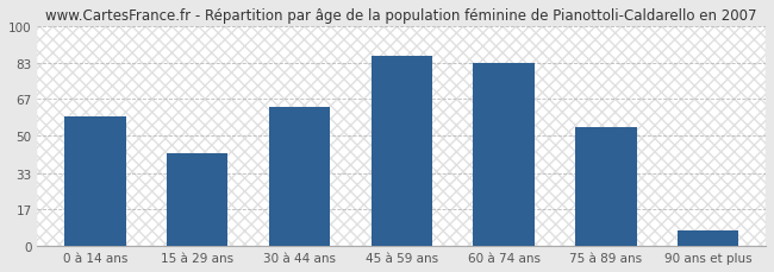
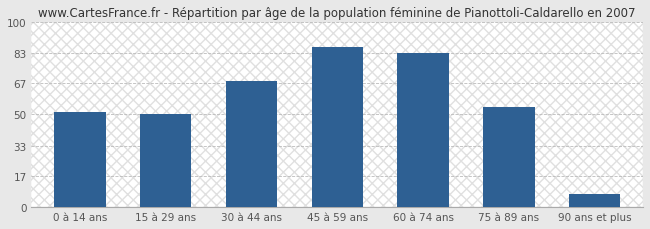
0 à 14 ans: 59 -> 51
15 à 29 ans: 42 -> 50
30 à 44 ans: 63 -> 68
